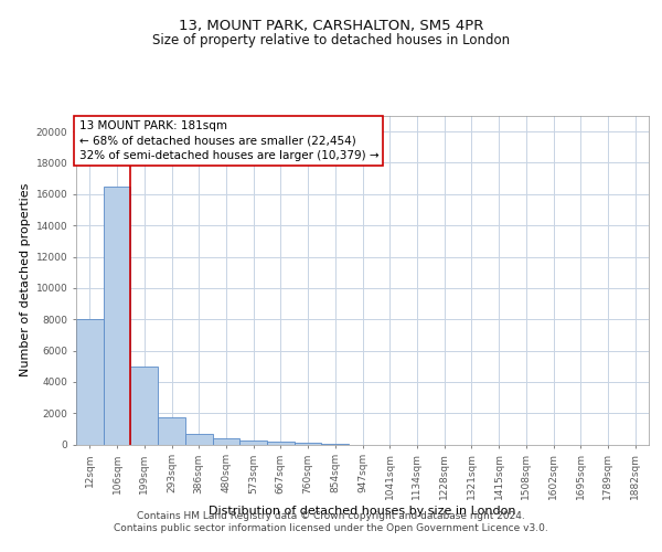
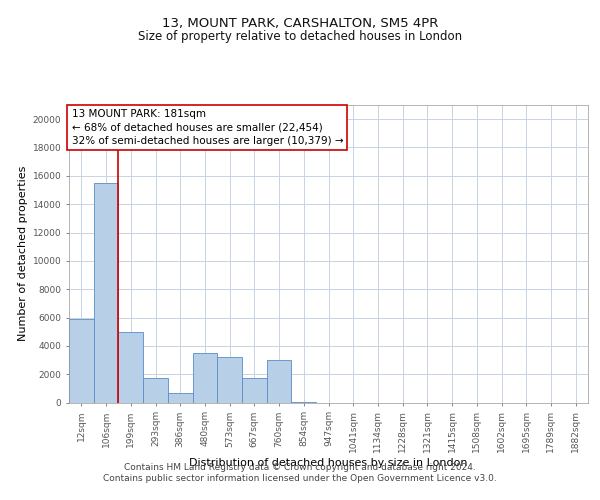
12sqm: 8000 -> 5900
106sqm: 16500 -> 15500
480sqm: 400 -> 3500
573sqm: 200 -> 3200
667sqm: 200 -> 1700
760sqm: 100 -> 3000
